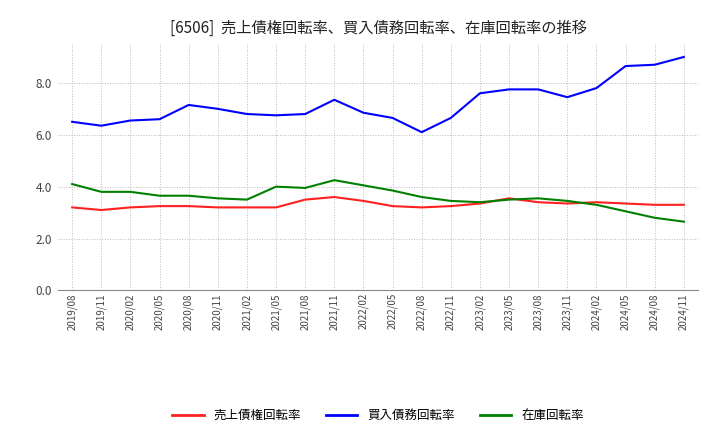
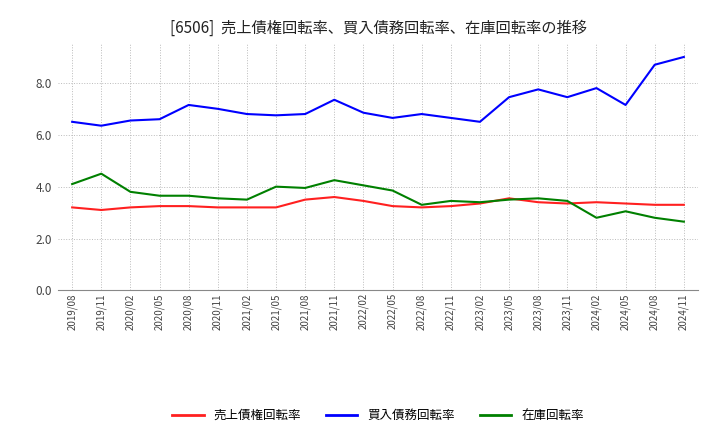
在庫回転率/2019/11: 3.80 -> 4.50
買入債務回転率/2022/08: 6.10 -> 6.80
在庫回転率/2022/08: 3.60 -> 3.30
買入債務回転率/2023/02: 7.60 -> 6.50
買入債務回転率/2023/05: 7.75 -> 7.45
在庫回転率/2024/02: 3.30 -> 2.80
買入債務回転率/2024/05: 8.65 -> 7.15
